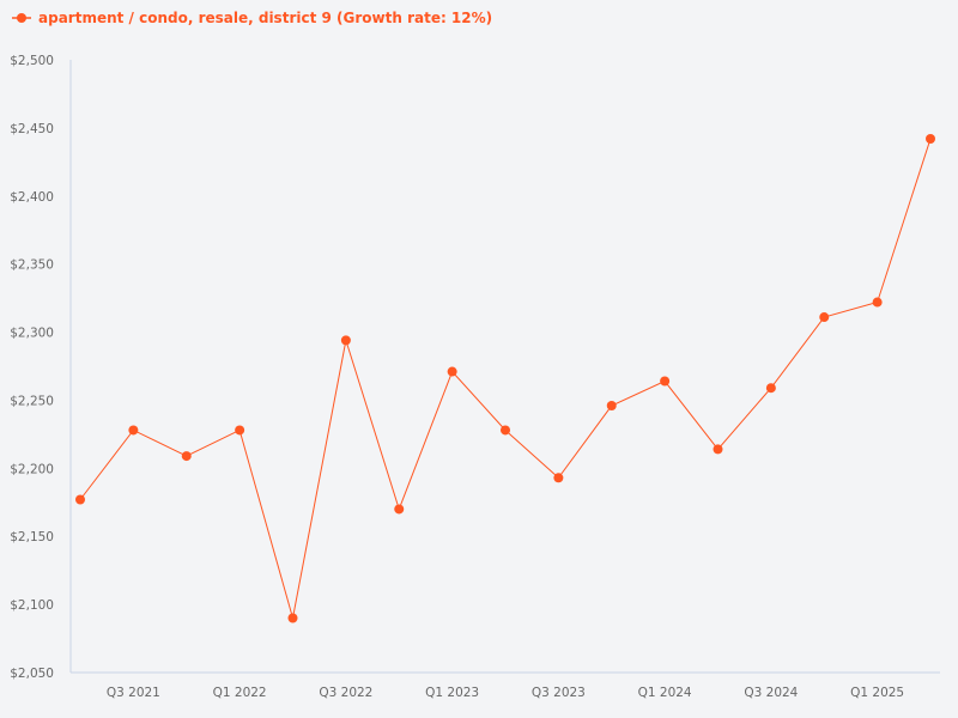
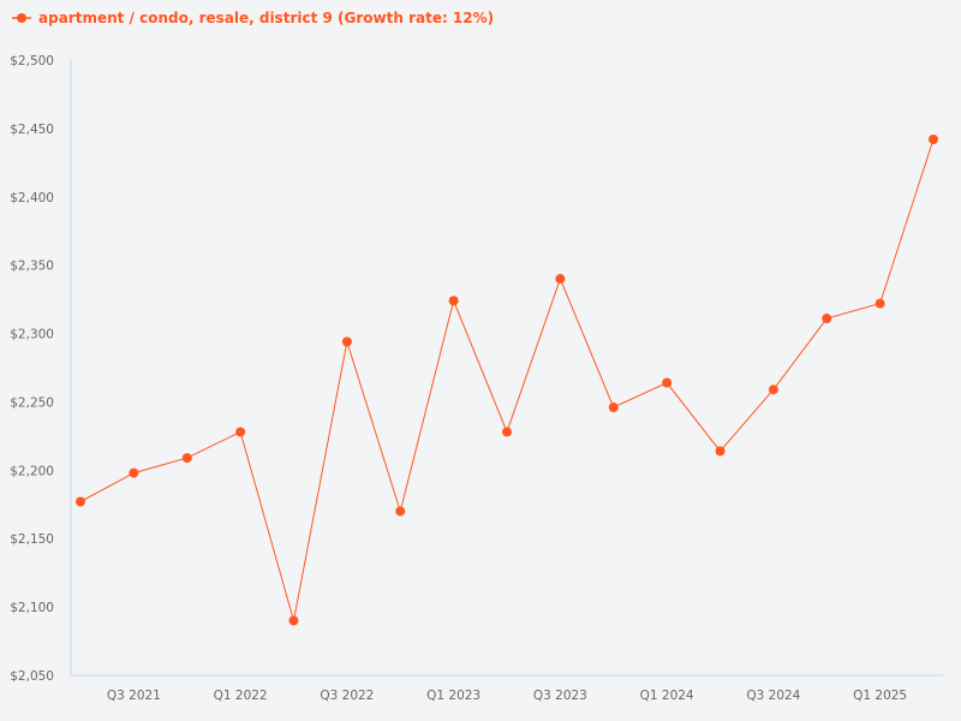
Q3 2021: $2228 -> $2198
Q1 2023: $2271 -> $2324
Q3 2023: $2193 -> $2340
